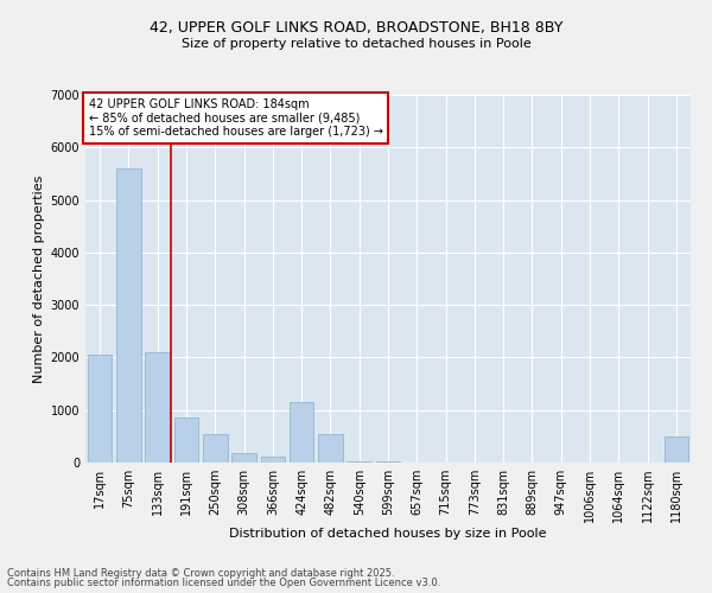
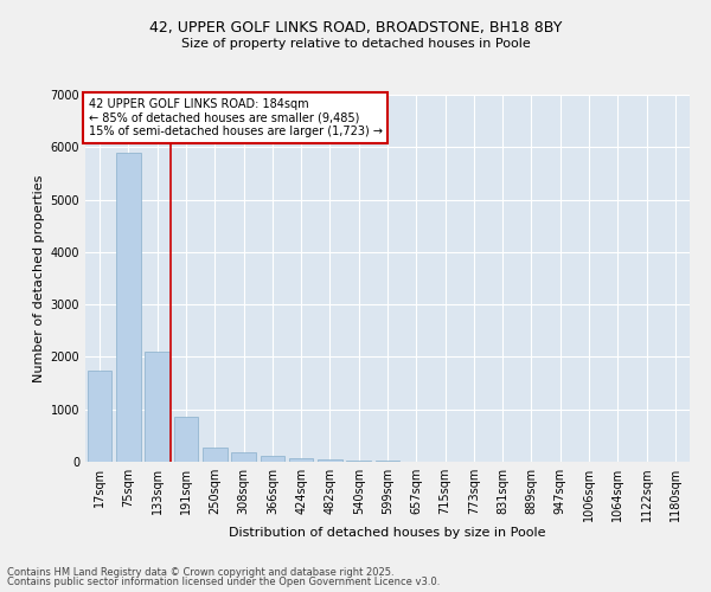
17sqm: 2050 -> 1750
75sqm: 5600 -> 5900
250sqm: 550 -> 280
424sqm: 1150 -> 80
482sqm: 550 -> 40
1180sqm: 500 -> 0
